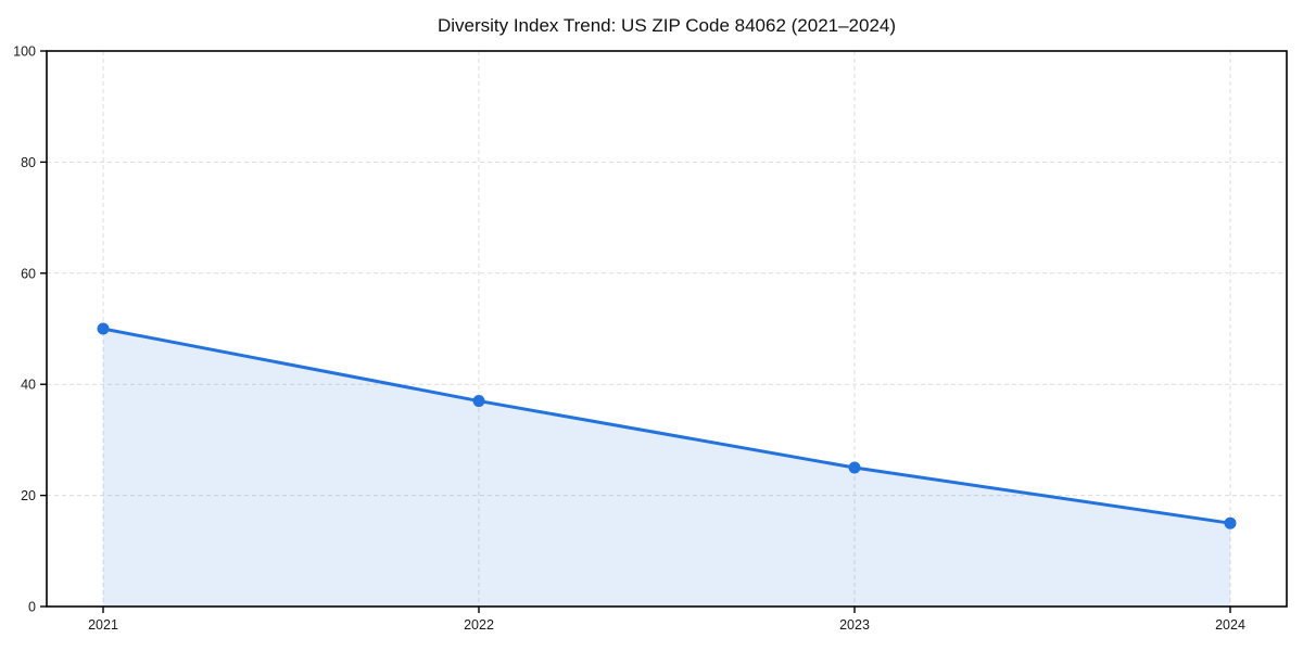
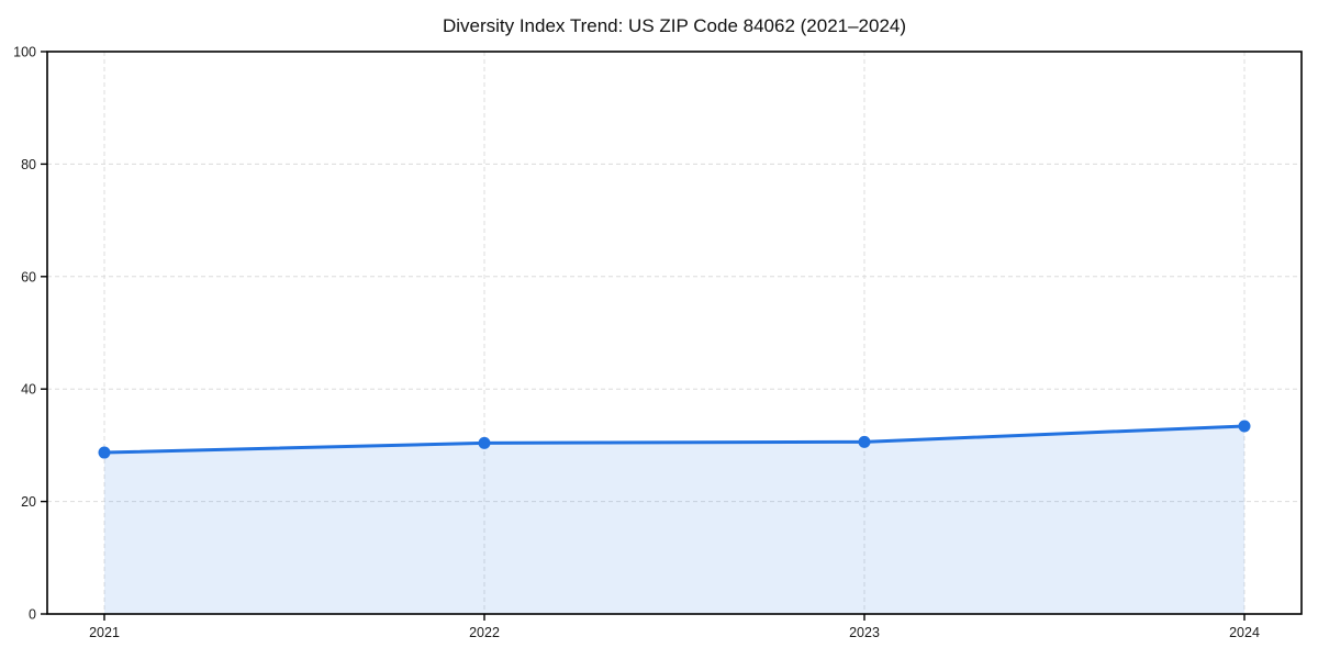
2021: 50 -> 29
2022: 37 -> 30
2023: 25 -> 31
2024: 15 -> 33
